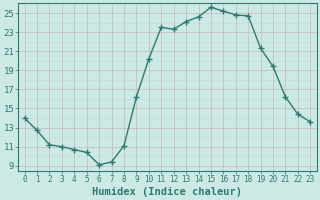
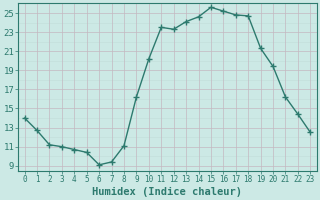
23: 13.6 -> 12.5
